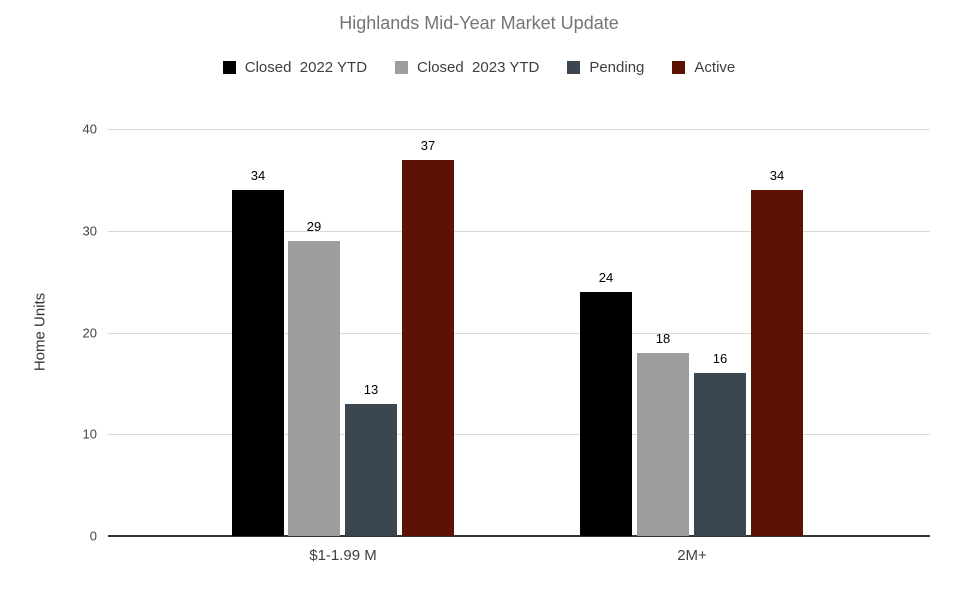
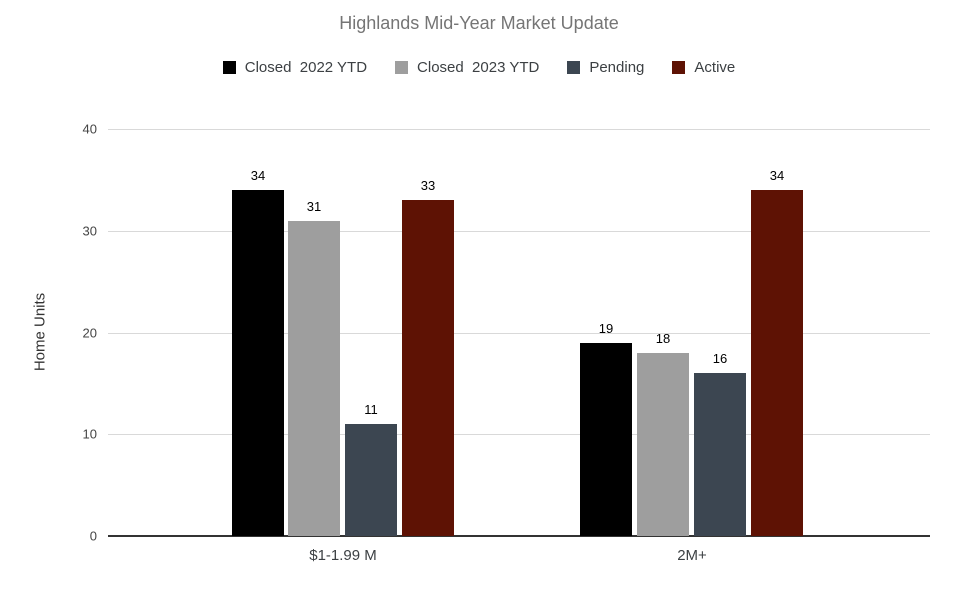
Closed 2023 YTD/$1-1.99 M: 29 -> 31
Pending/$1-1.99 M: 13 -> 11
Active/$1-1.99 M: 37 -> 33
Closed 2022 YTD/2M+: 24 -> 19
